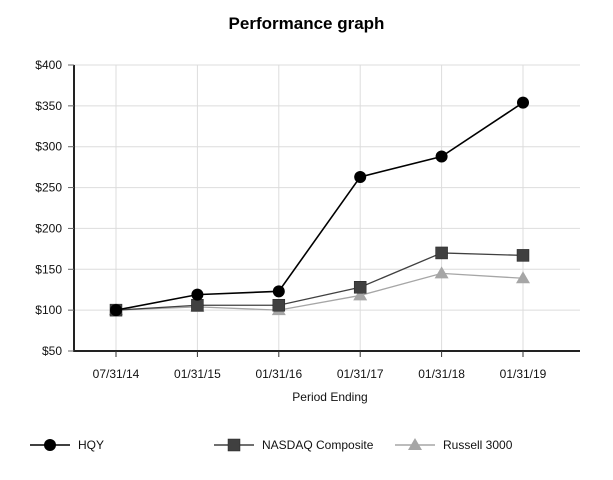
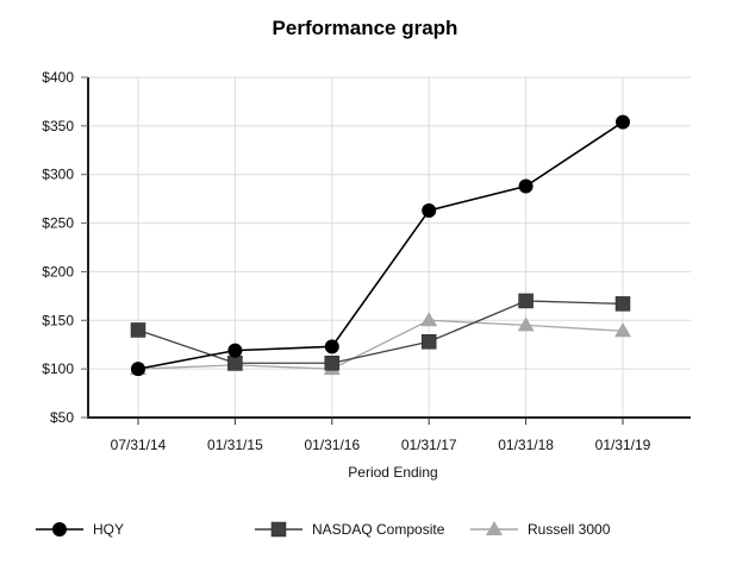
NASDAQ Composite/07/31/14: $100 -> $140
Russell 3000/01/31/17: $120 -> $150
